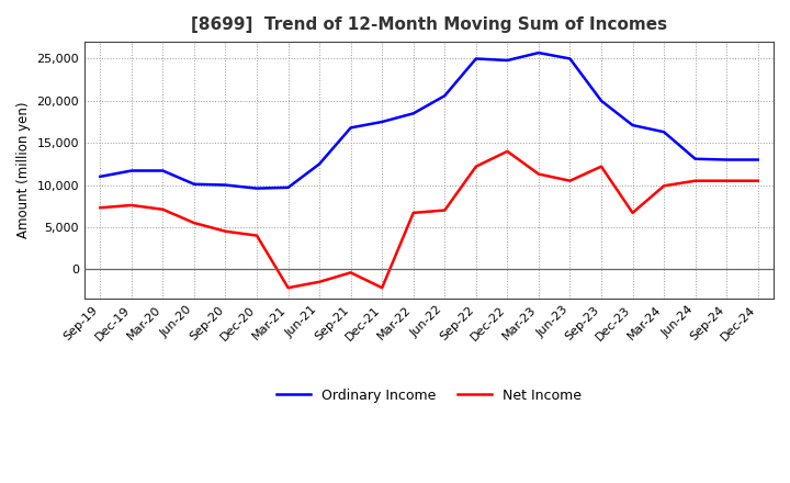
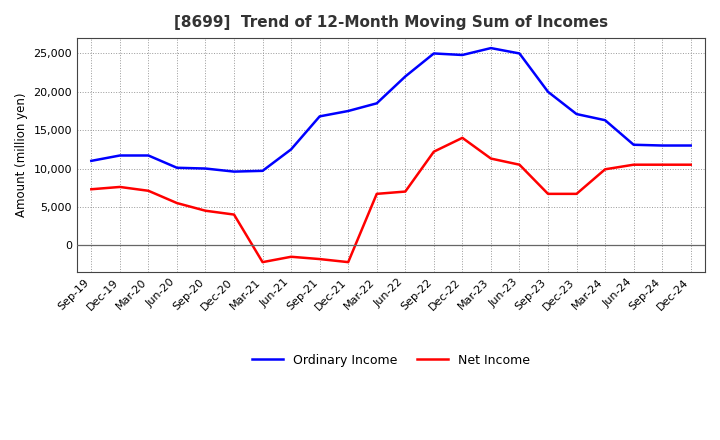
Net Income/Sep-21: -400 -> -1,800
Ordinary Income/Jun-22: 20,600 -> 22,000
Net Income/Sep-23: 12,200 -> 6,700
